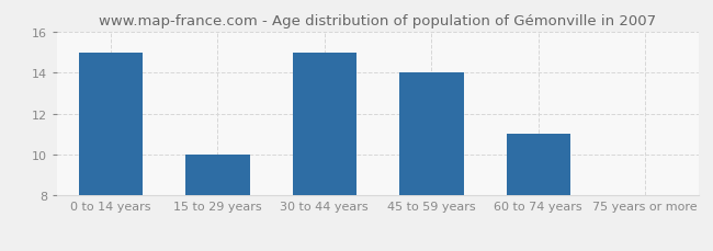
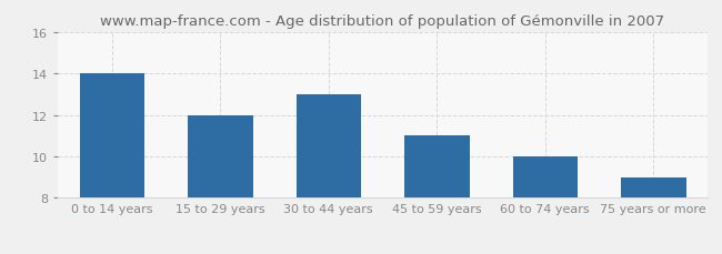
0 to 14 years: 15 -> 14
15 to 29 years: 10 -> 12
30 to 44 years: 15 -> 13
45 to 59 years: 14 -> 11
60 to 74 years: 11 -> 10
75 years or more: 8 -> 9
